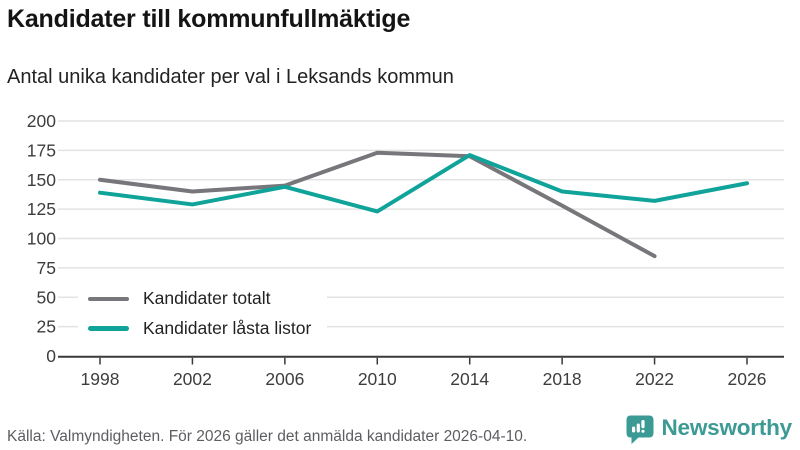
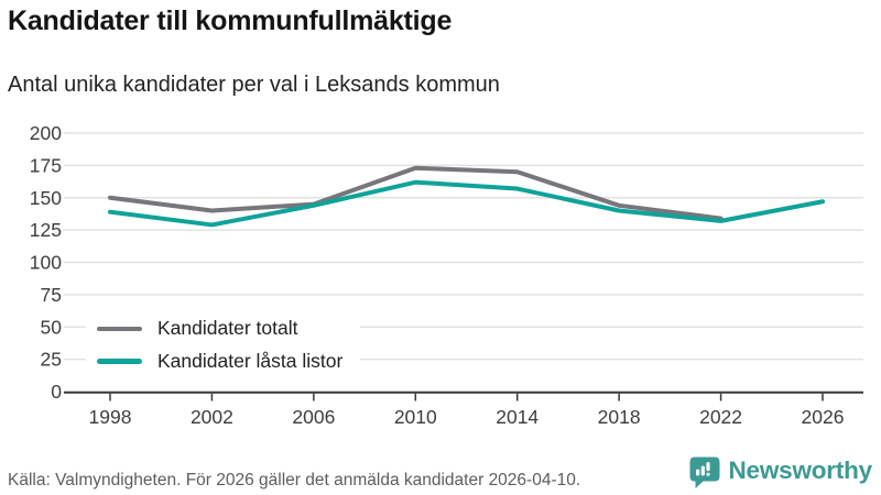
Kandidater låsta listor/2010: 123 -> 162
Kandidater låsta listor/2014: 171 -> 157
Kandidater totalt/2018: 128 -> 144
Kandidater totalt/2022: 85 -> 134
